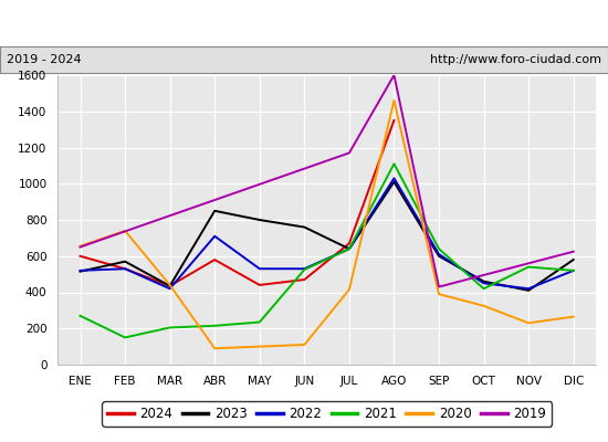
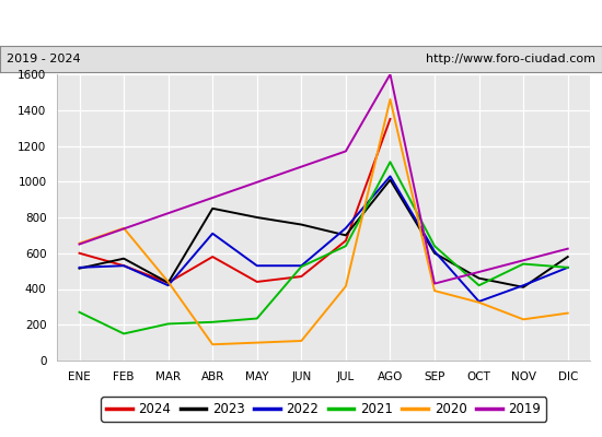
2023/JUL: 640 -> 700
2022/JUL: 640 -> 740
2022/OCT: 450 -> 330
